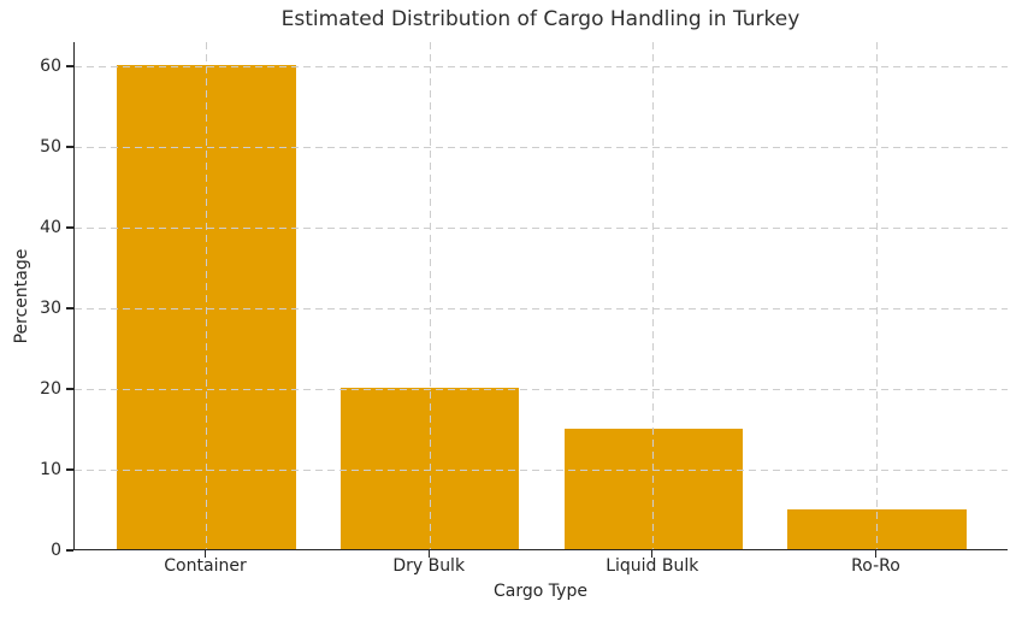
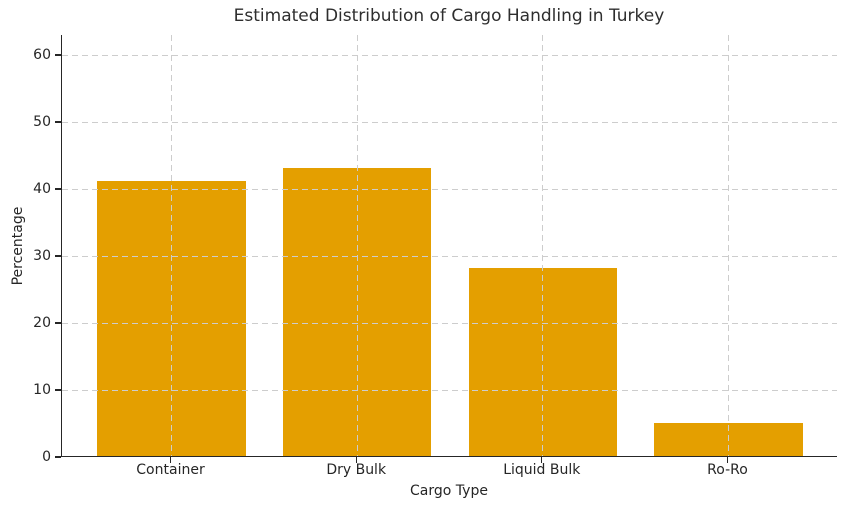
Container: 60 -> 41
Dry Bulk: 20 -> 43
Liquid Bulk: 15 -> 28
